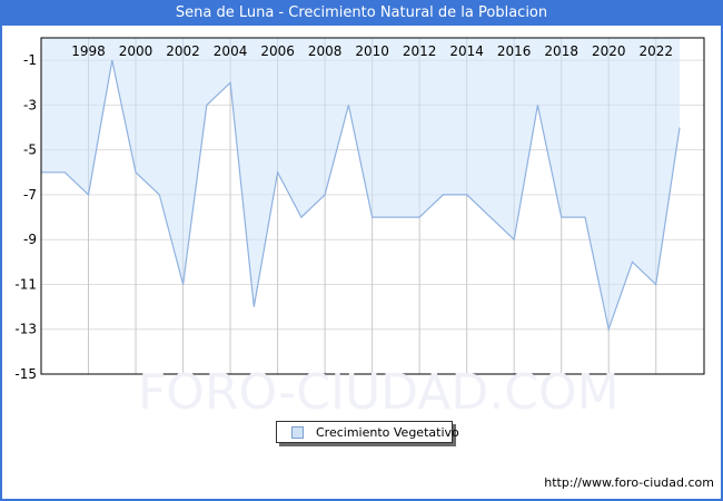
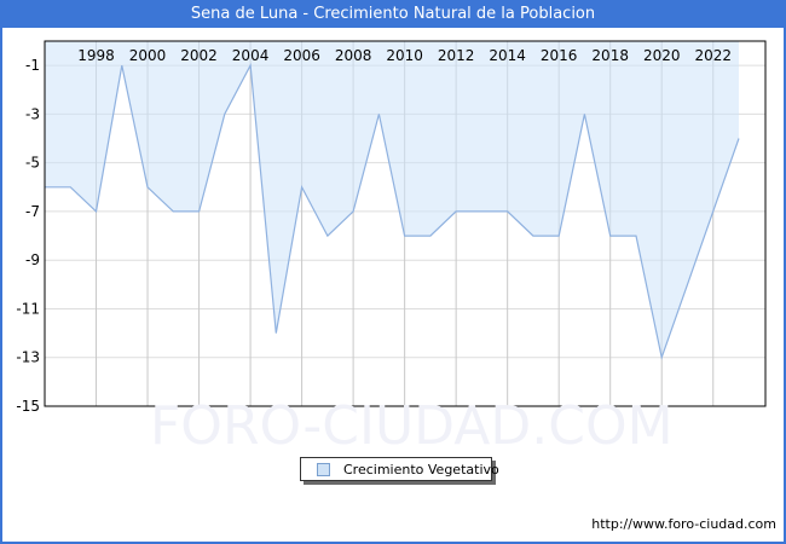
2002: -11 -> -7
2004: -2 -> -1
2012: -8 -> -7
2016: -9 -> -8
2022: -11 -> -7
